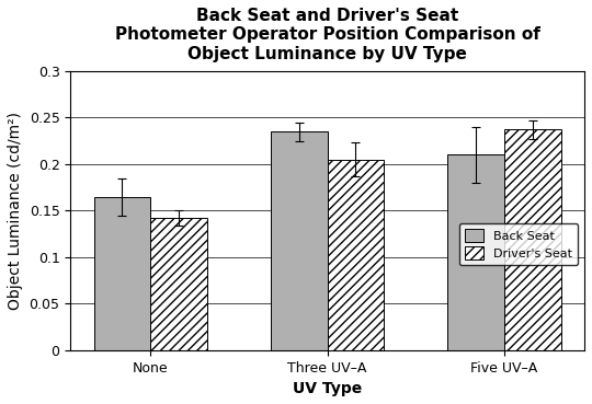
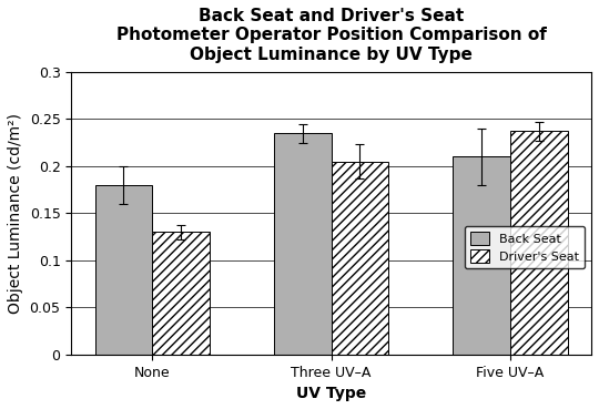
Back Seat/None: 0.164 -> 0.180
Driver's Seat/None: 0.142 -> 0.130
